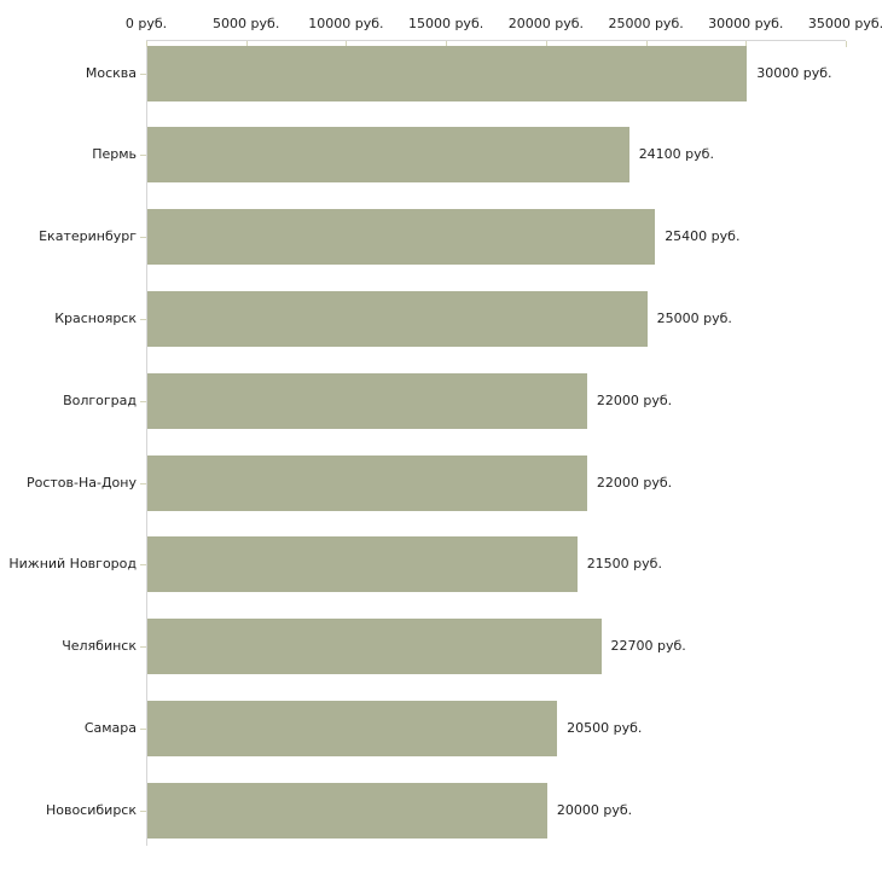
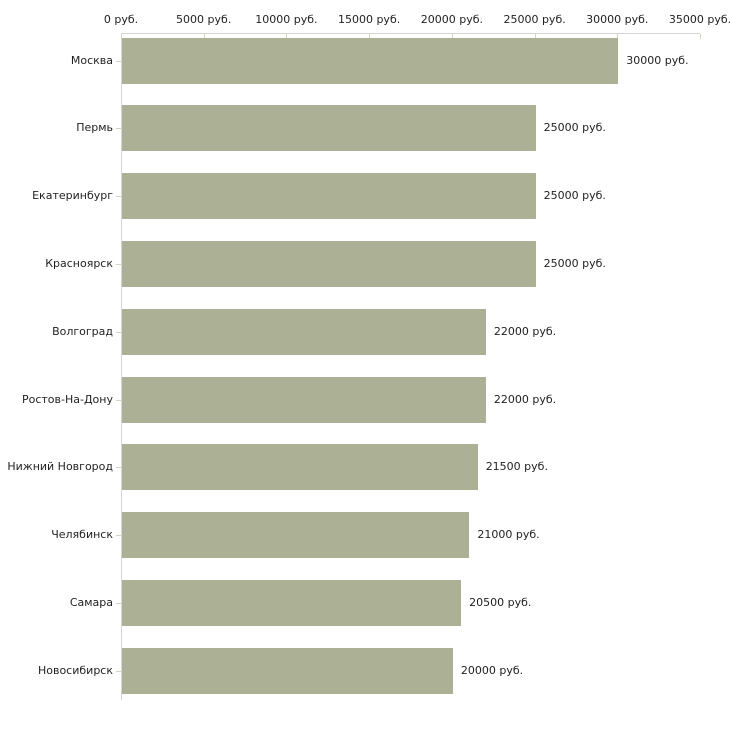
Пермь: 24100 -> 25000
Екатеринбург: 25400 -> 25000
Челябинск: 22700 -> 21000
